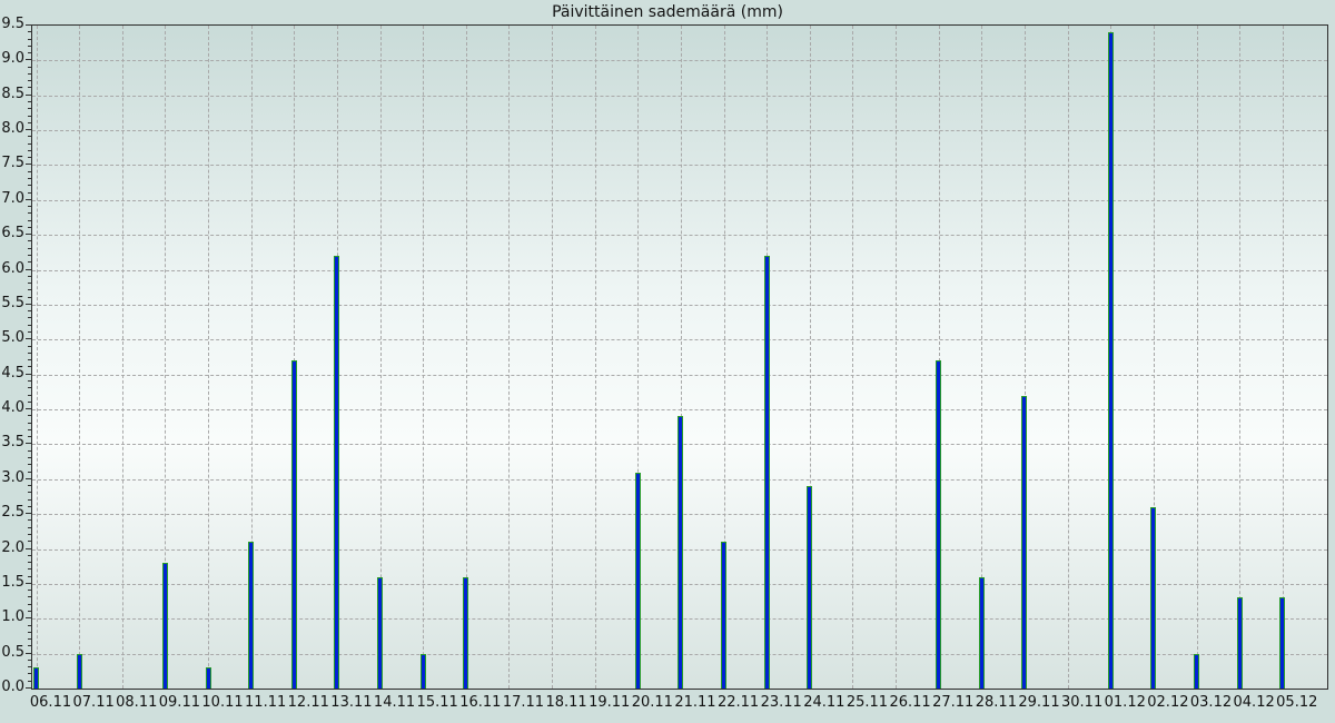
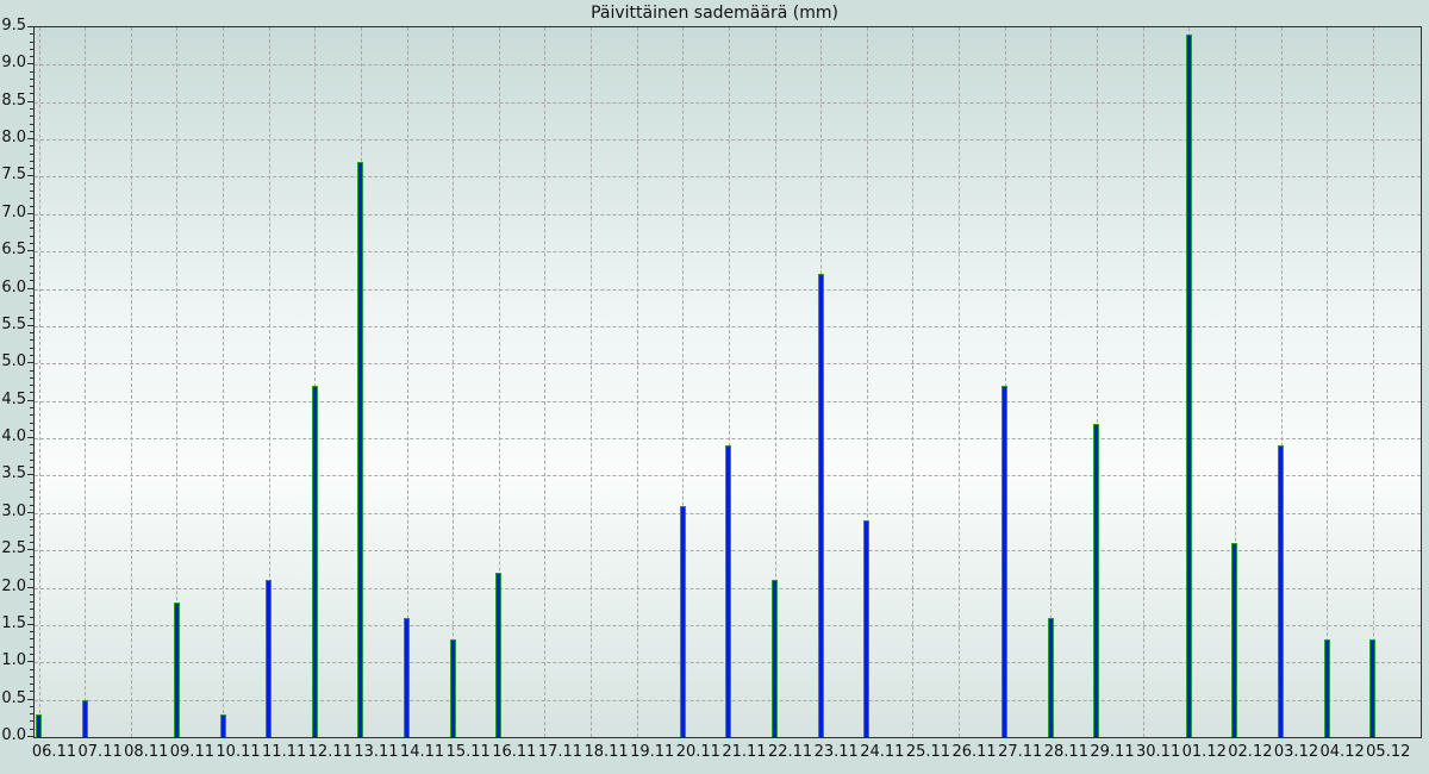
13.11: 6.2 -> 7.7
15.11: 0.5 -> 1.3
16.11: 1.6 -> 2.2
03.12: 0.5 -> 3.9
